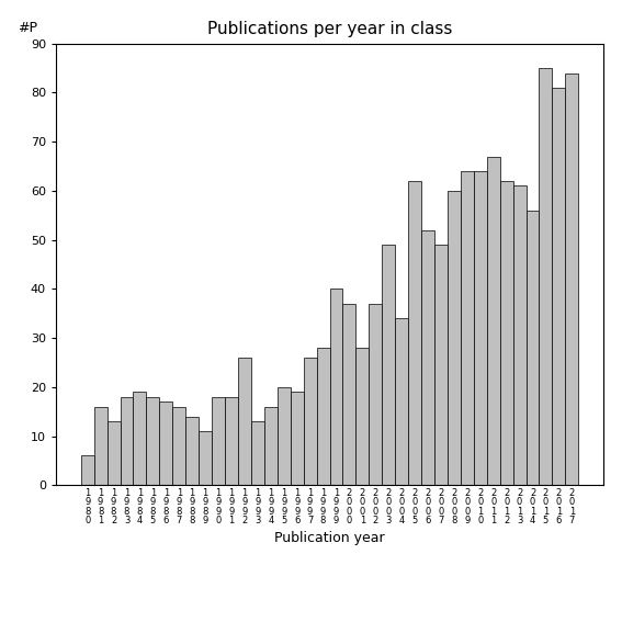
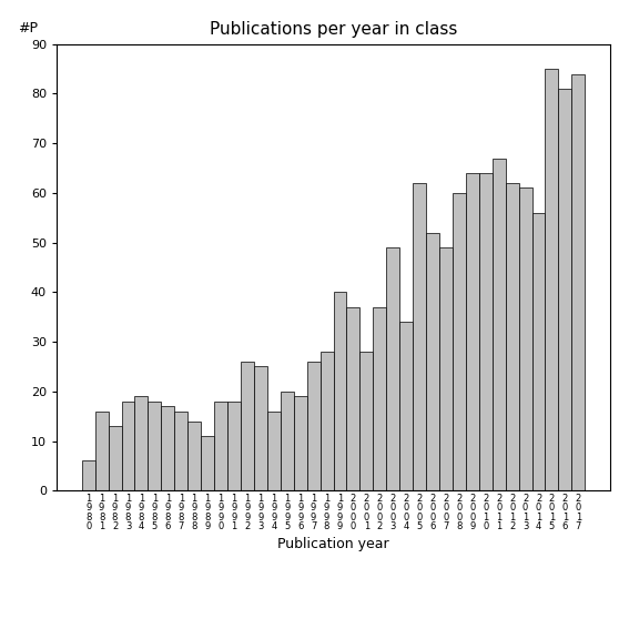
1 9 9 3: 13 -> 25
